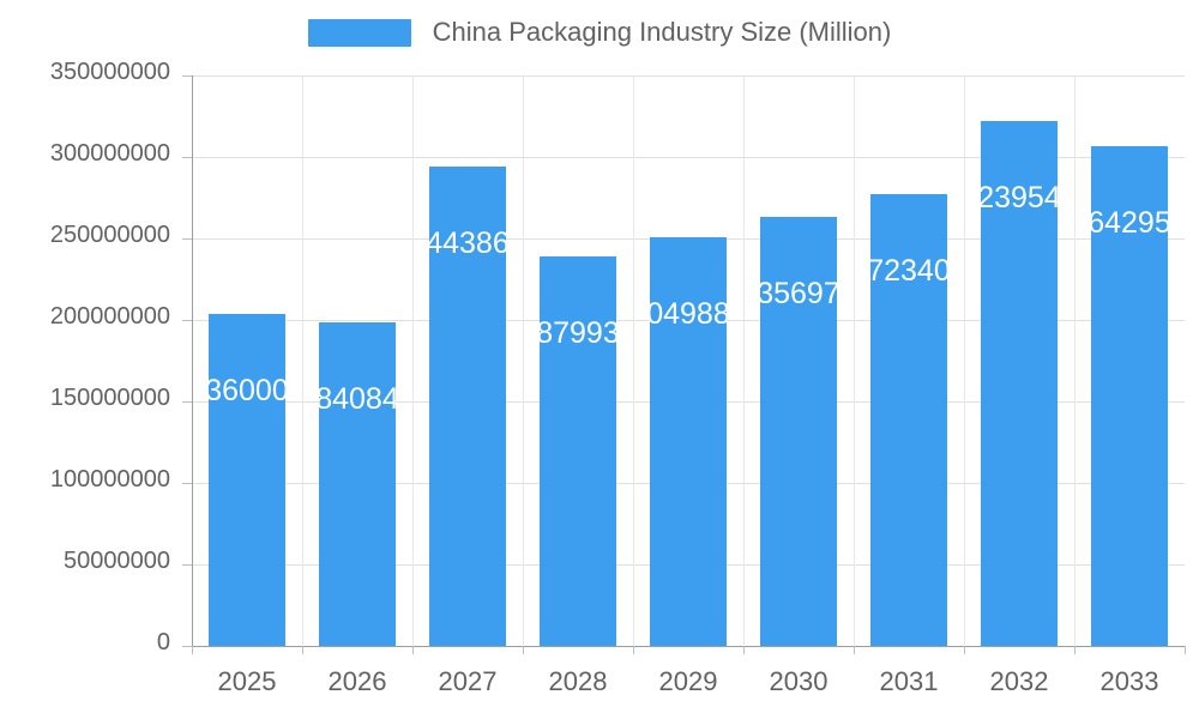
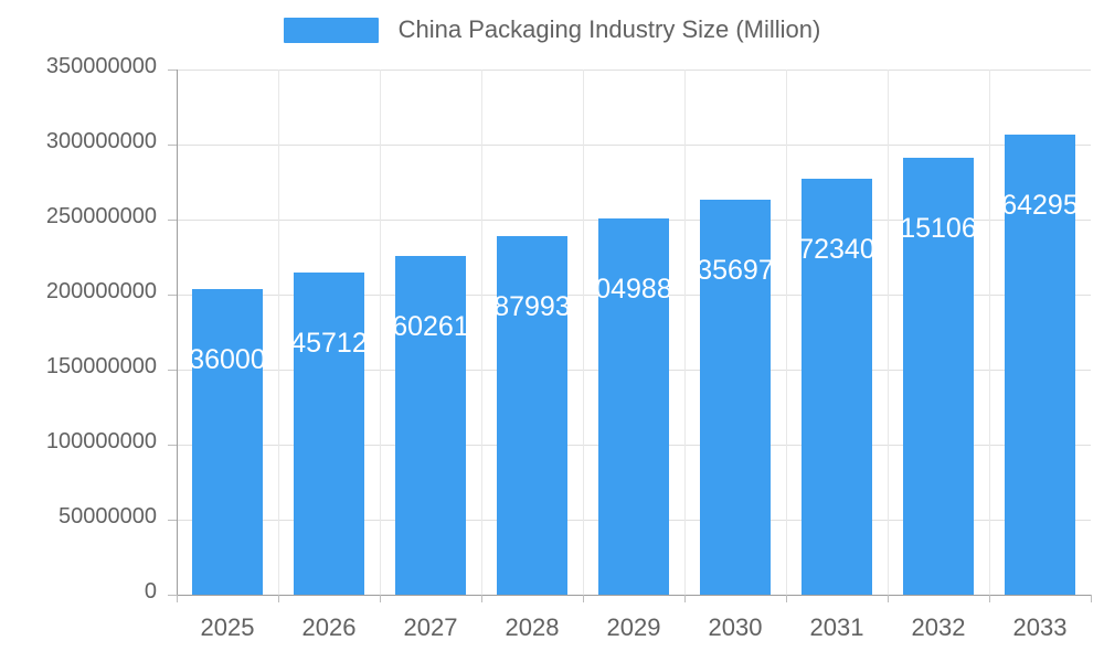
2026: 198408440 -> 214571200
2027: 294438620 -> 226026100
2032: 322395450 -> 291510600
